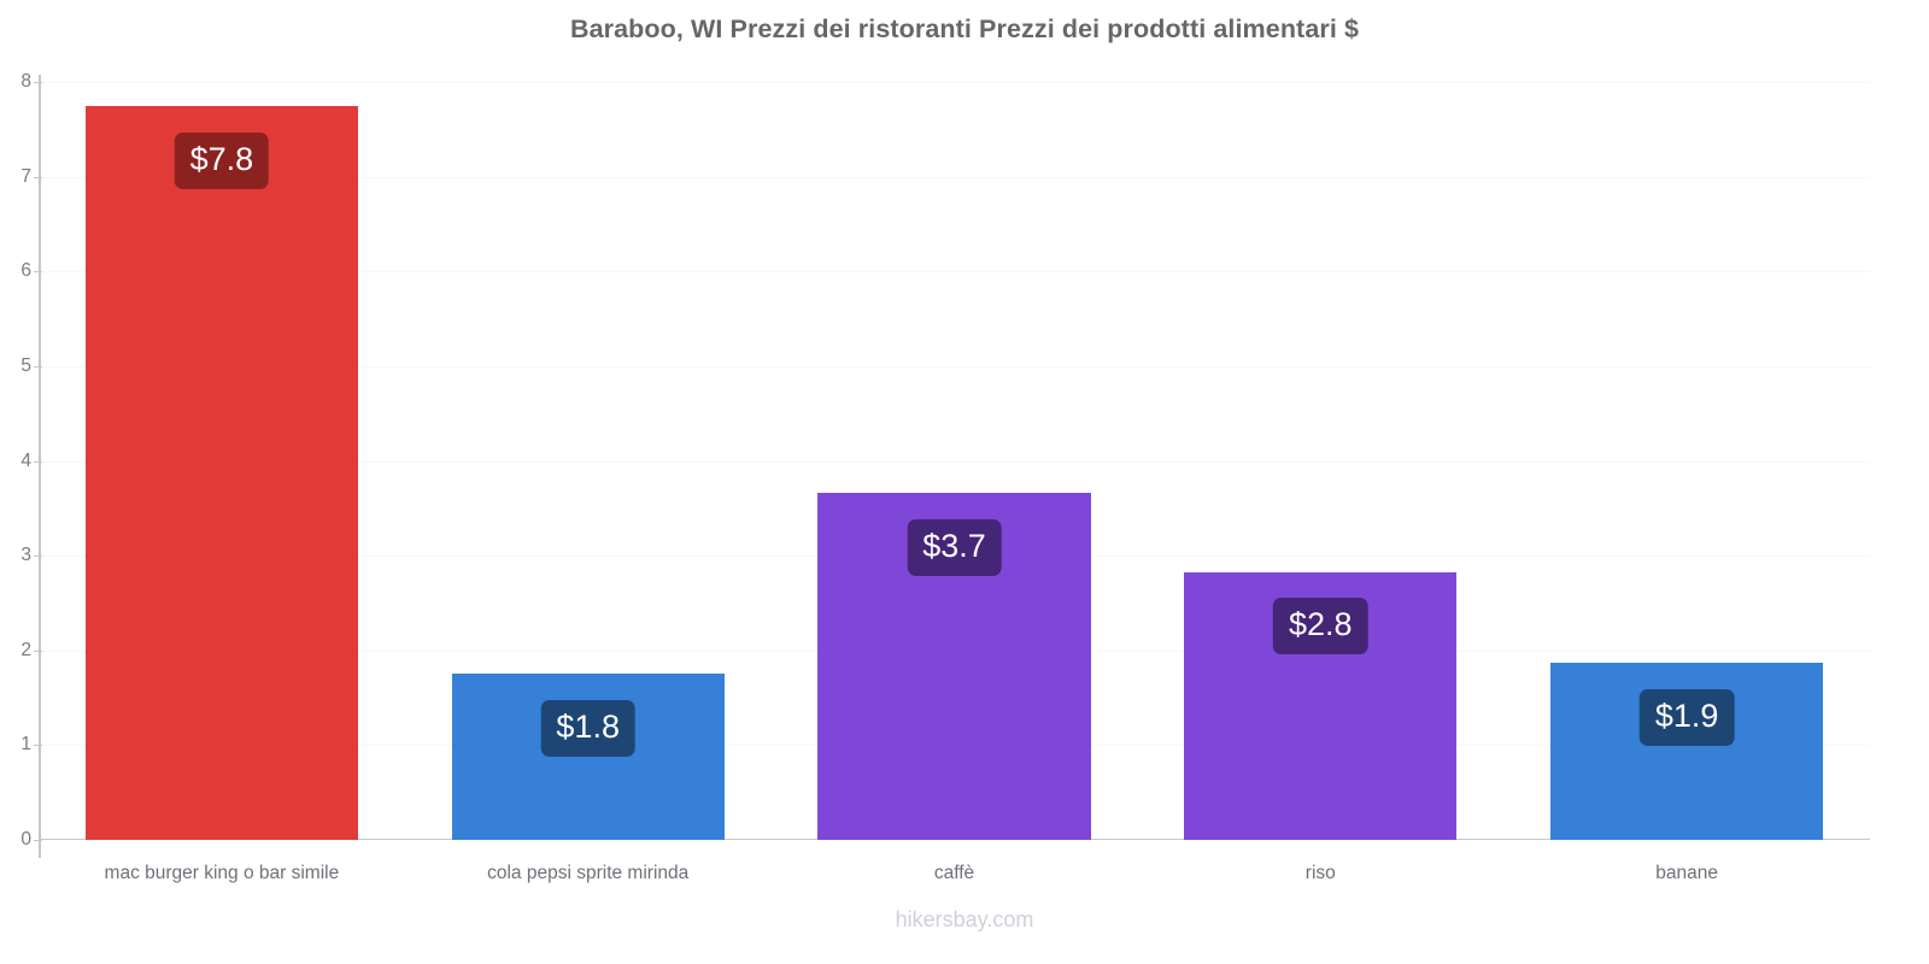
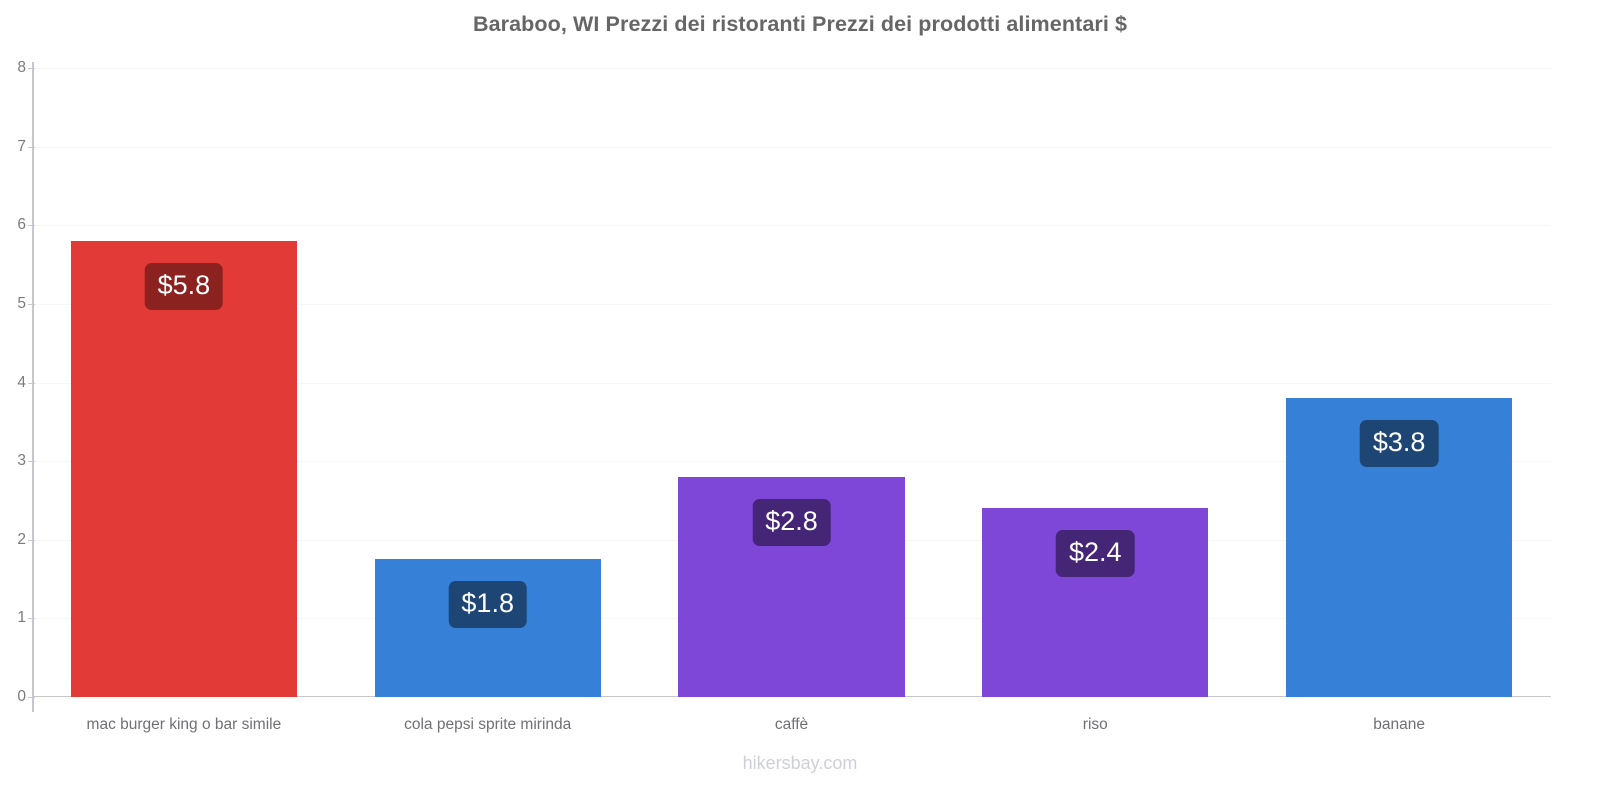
mac burger king o bar simile: $7.8 -> $5.8
caffè: $3.7 -> $2.8
riso: $2.8 -> $2.4
banane: $1.9 -> $3.8
